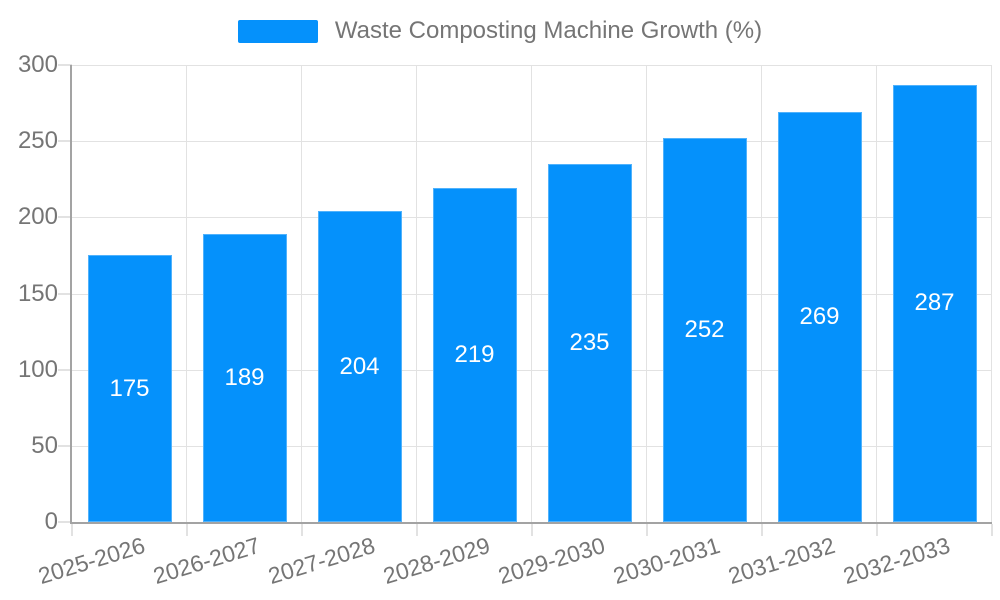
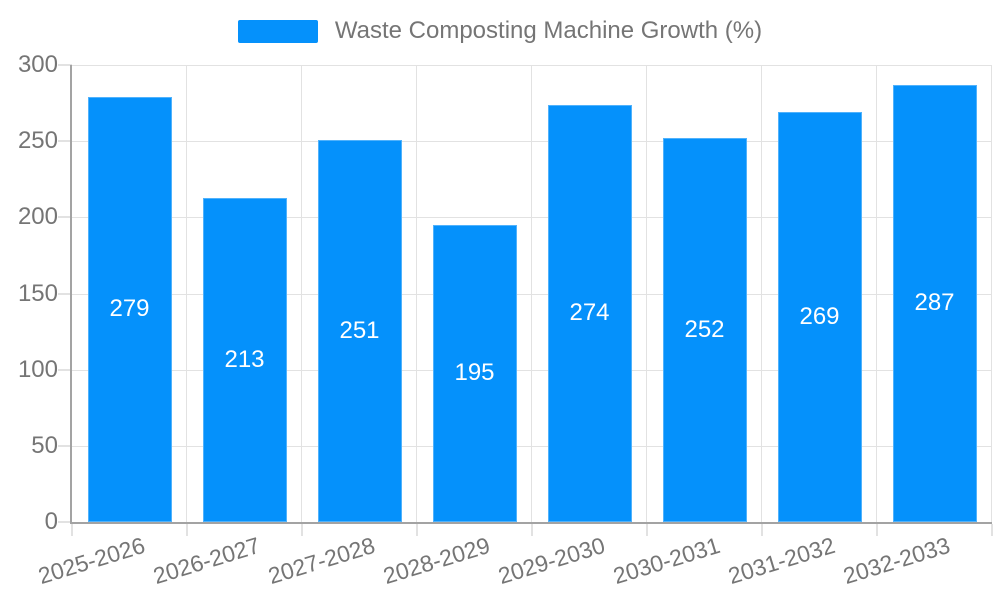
2025-2026: 175 -> 279
2026-2027: 189 -> 213
2027-2028: 204 -> 251
2028-2029: 219 -> 195
2029-2030: 235 -> 274
